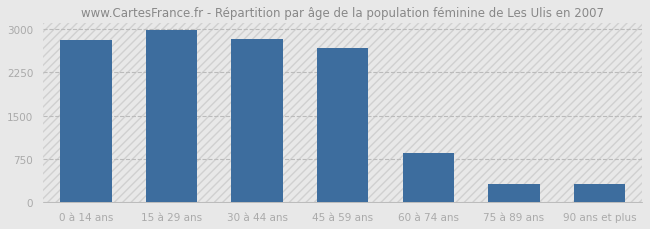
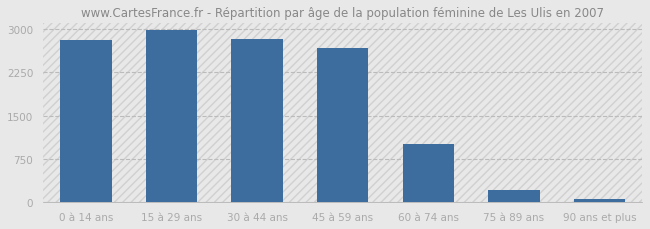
60 à 74 ans: 860 -> 1000
75 à 89 ans: 320 -> 210
90 ans et plus: 320 -> 50
